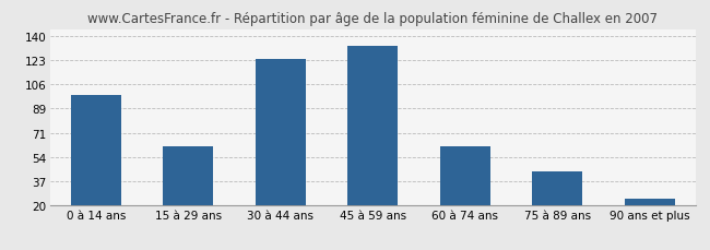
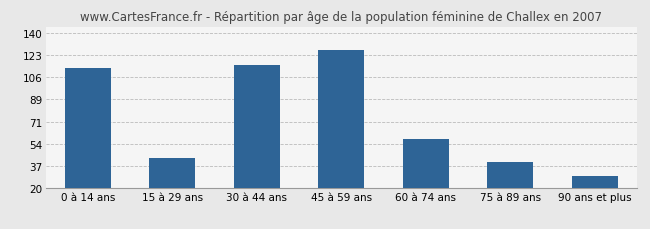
0 à 14 ans: 98 -> 113
15 à 29 ans: 62 -> 43
30 à 44 ans: 124 -> 115
45 à 59 ans: 133 -> 127
60 à 74 ans: 62 -> 58
75 à 89 ans: 44 -> 40
90 ans et plus: 24 -> 29
